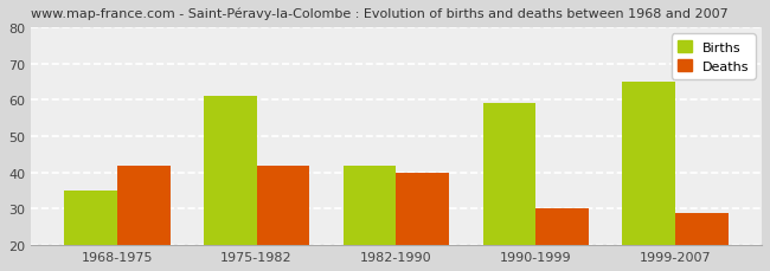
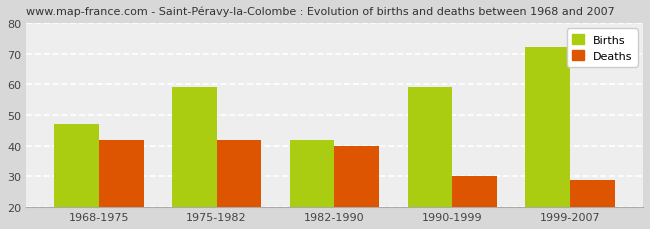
Births/1968-1975: 35 -> 47
Births/1975-1982: 61 -> 59
Births/1999-2007: 65 -> 72
